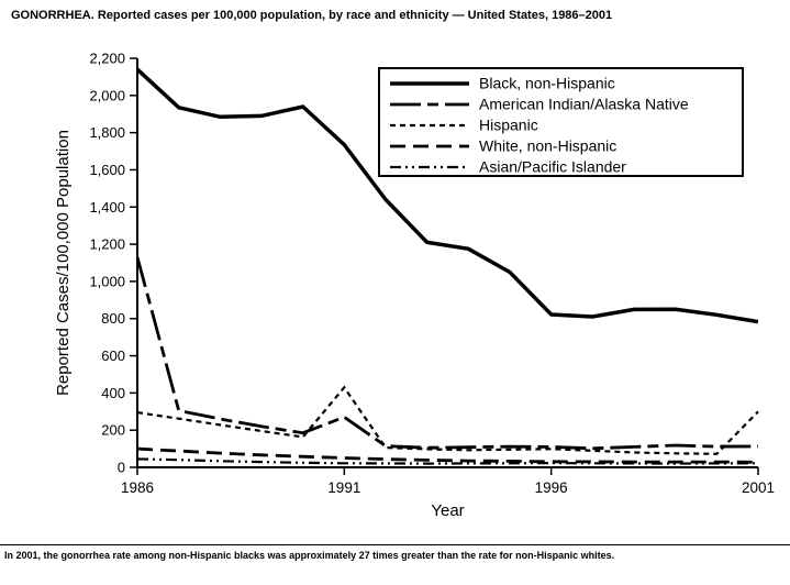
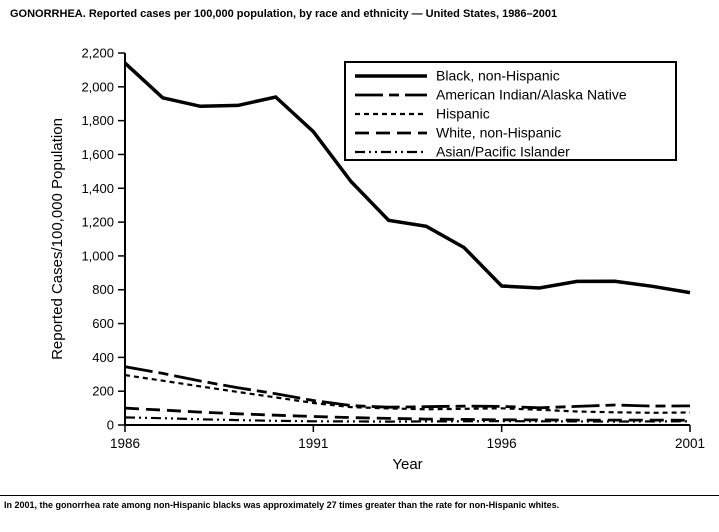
American Indian/Alaska Native/1986: 1130 -> 340
American Indian/Alaska Native/1991: 270 -> 140
Hispanic/1991: 430 -> 130
Hispanic/2001: 300 -> 70
